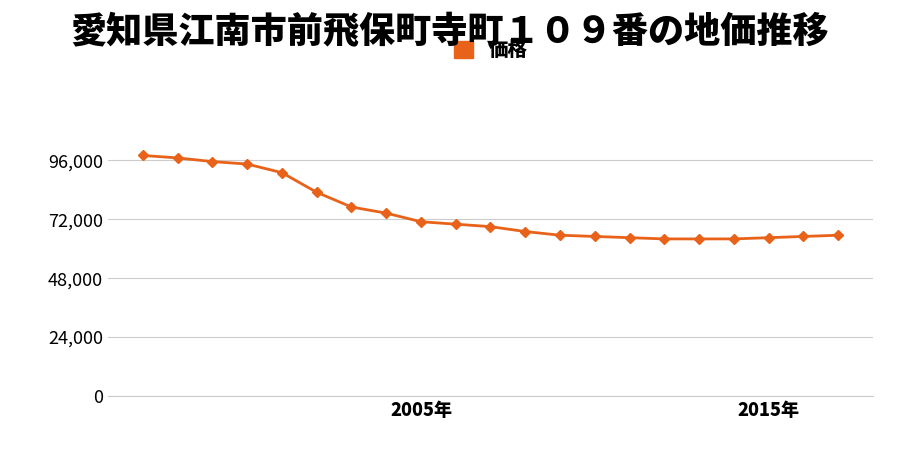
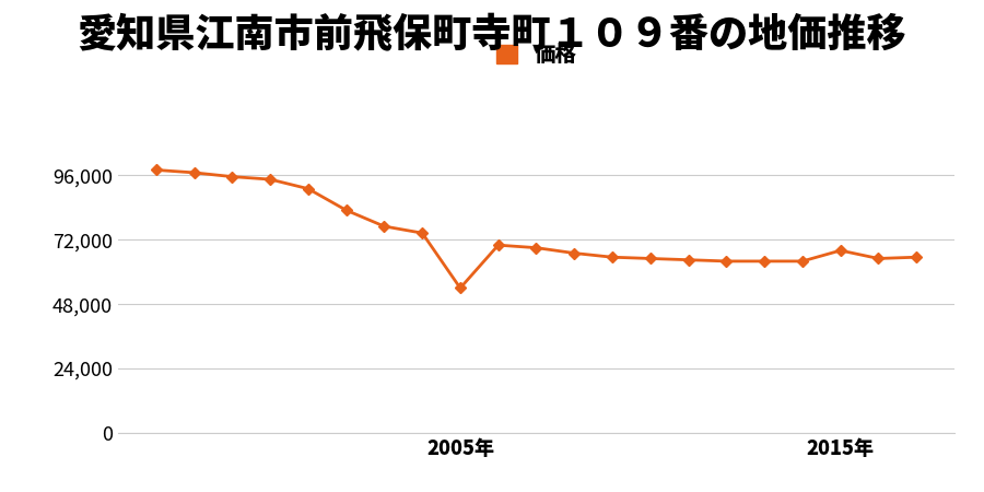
2005年: 71,000 -> 54,000
2015年: 64,500 -> 68,000
